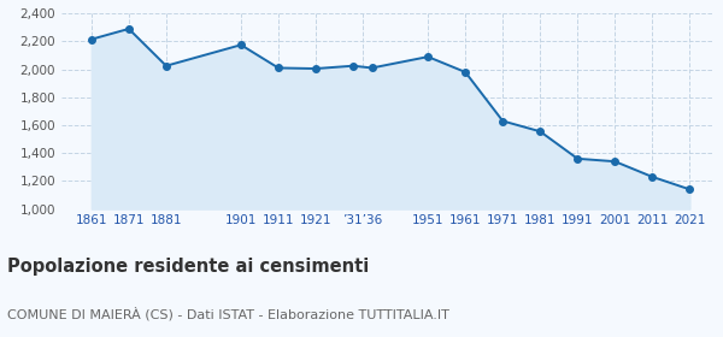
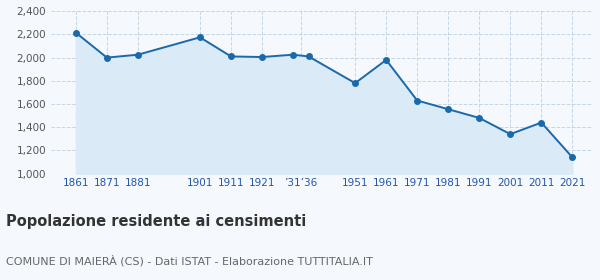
1871: 2,290 -> 2,000
1951: 2,090 -> 1,780
1991: 1,360 -> 1,480
2011: 1,230 -> 1,440
